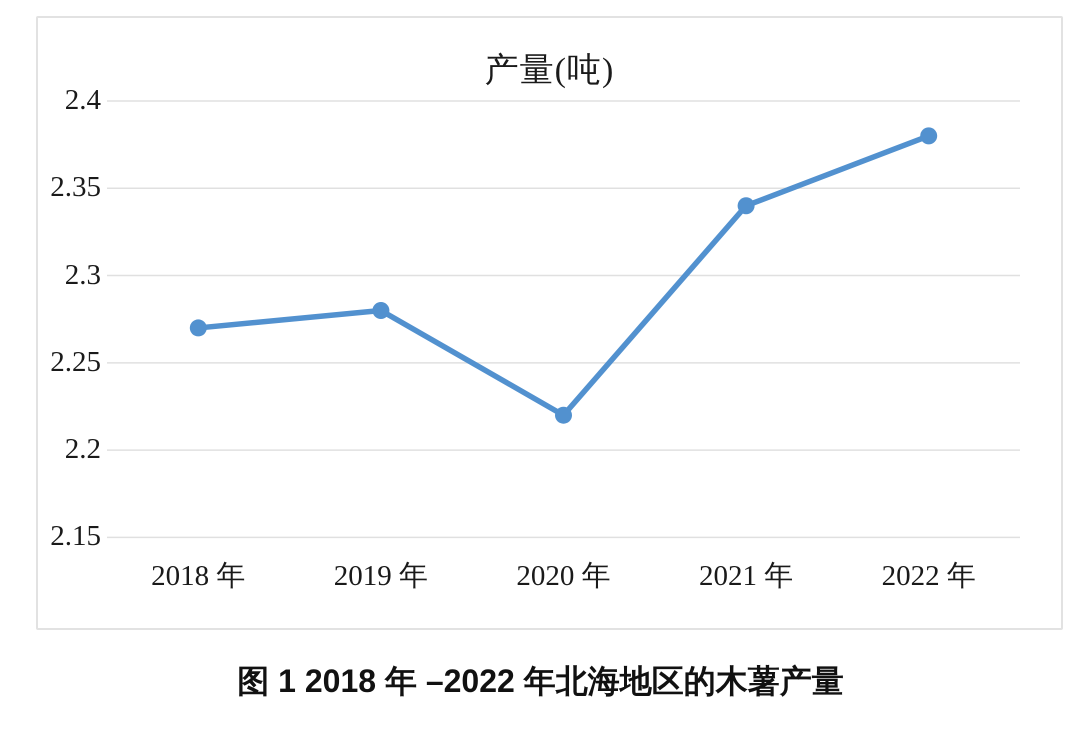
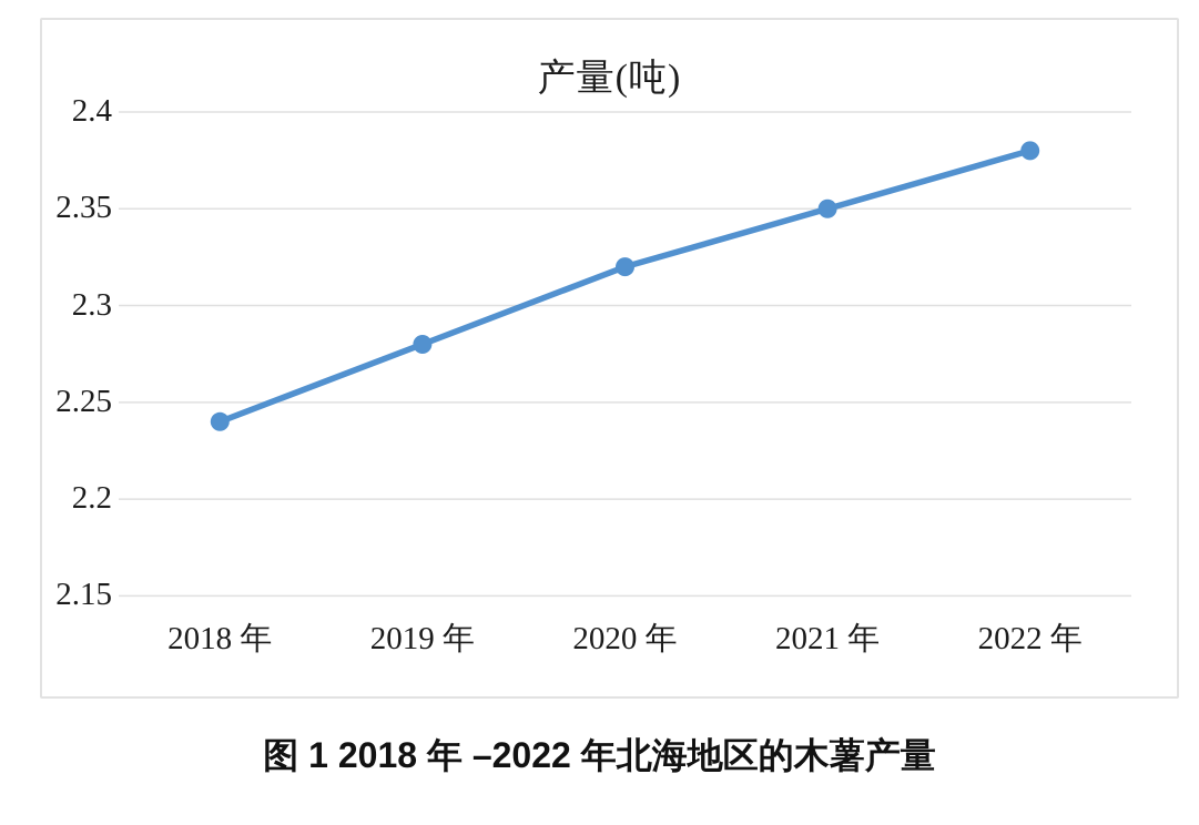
2018 年: 2.27 -> 2.24
2020 年: 2.22 -> 2.32
2021 年: 2.34 -> 2.35
